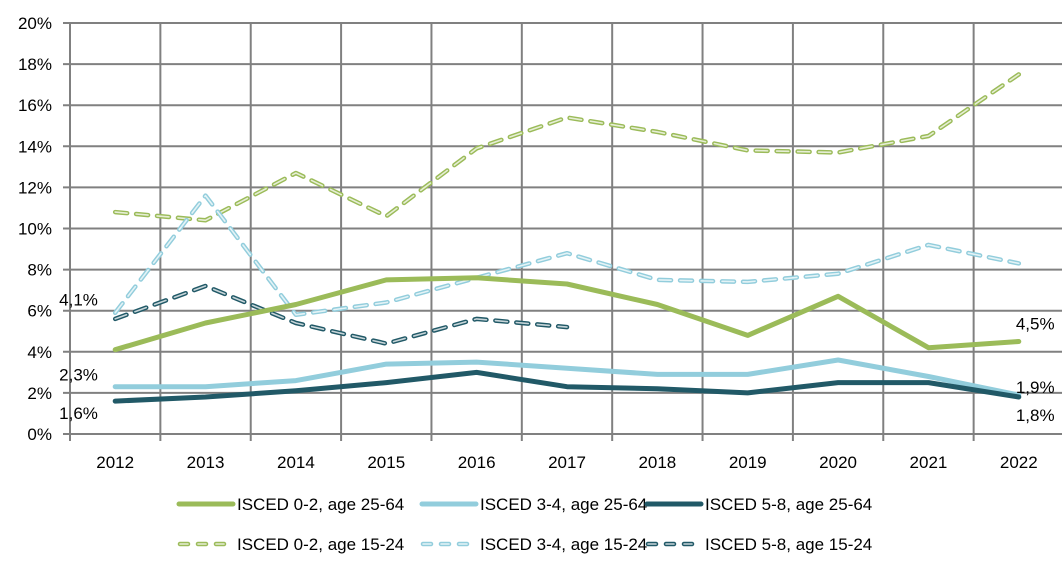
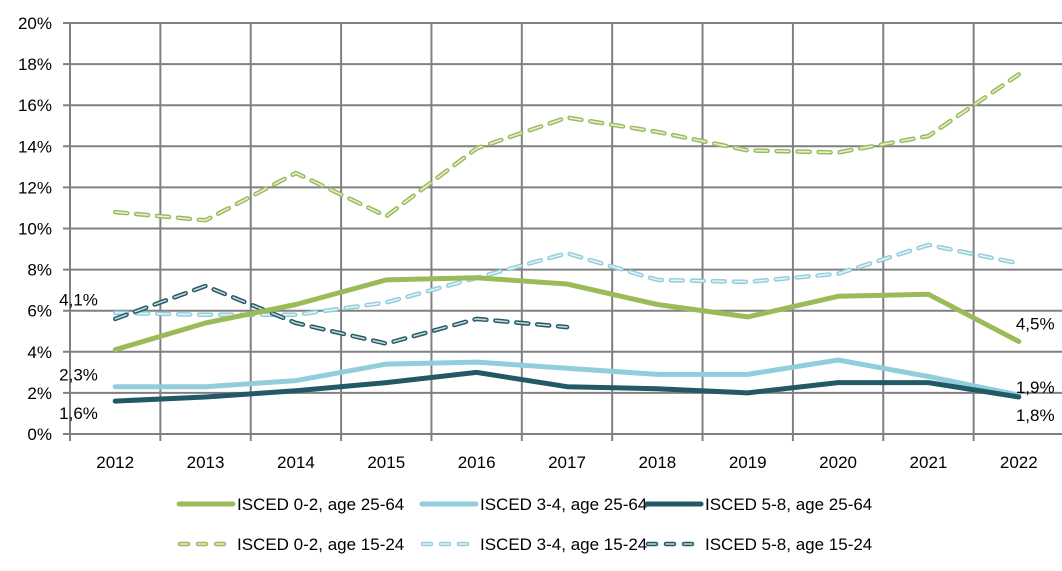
ISCED 3-4, age 15-24/2013: 11.6% -> 5.8%
ISCED 0-2, age 25-64/2019: 4.8% -> 5.7%
ISCED 0-2, age 25-64/2021: 4.2% -> 6.8%
